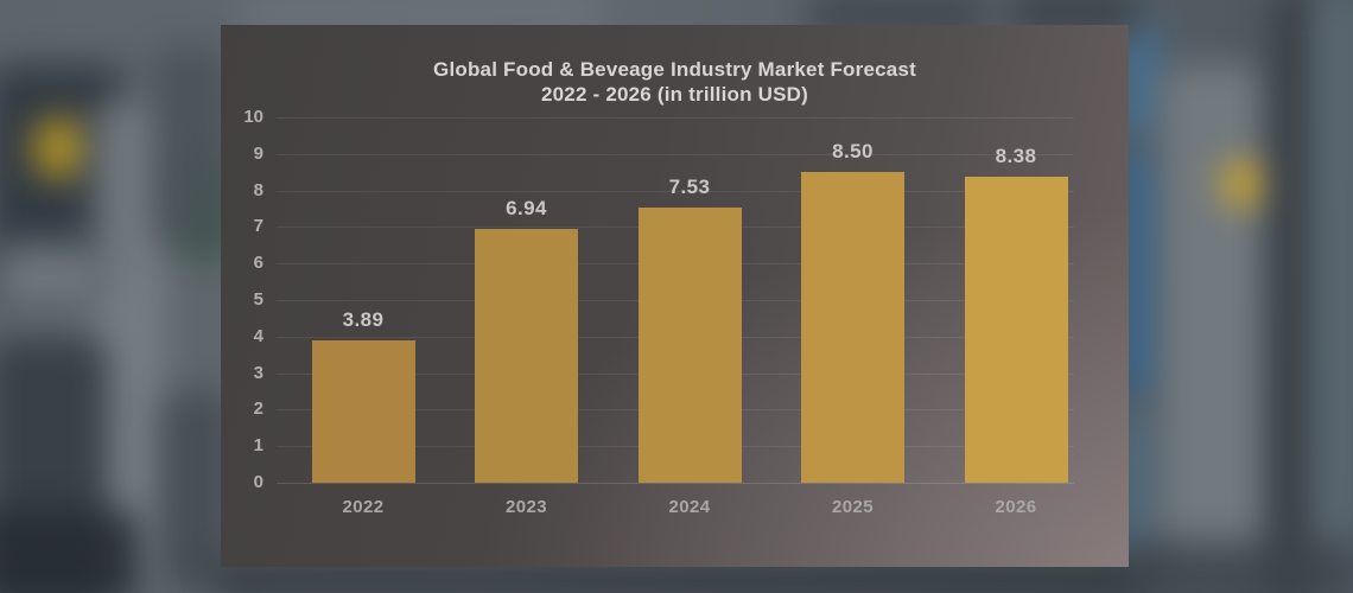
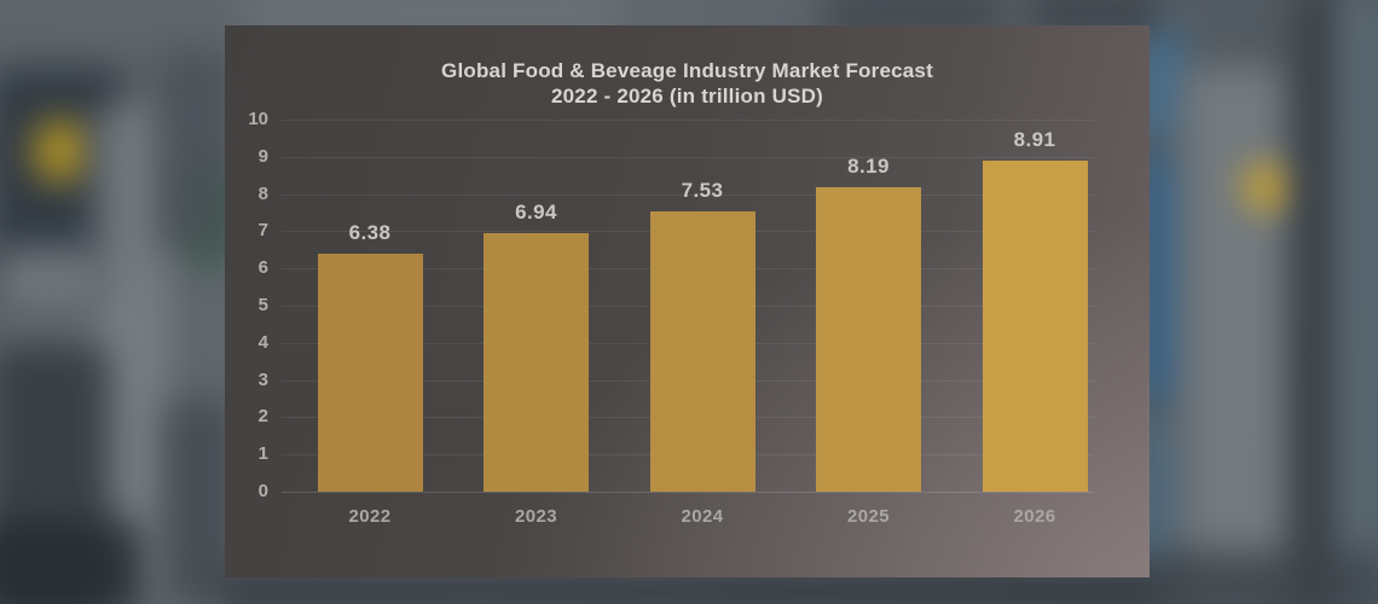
2022: 3.89 -> 6.38
2025: 8.50 -> 8.19
2026: 8.38 -> 8.91
